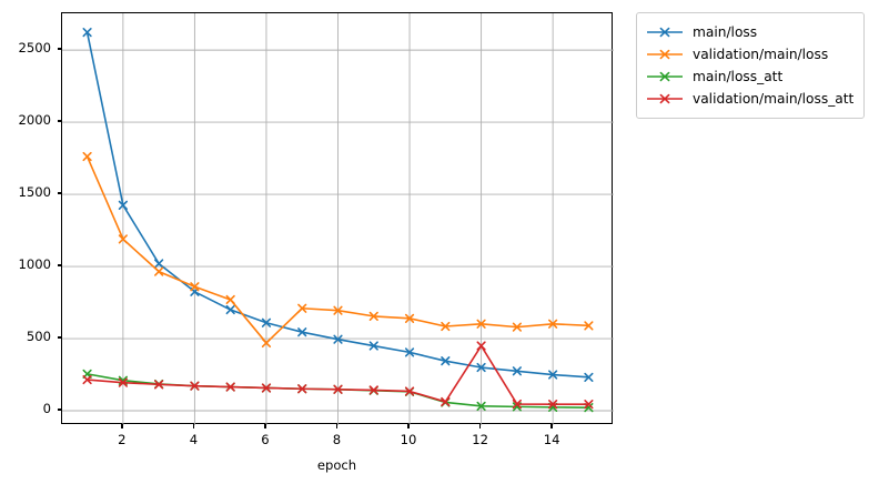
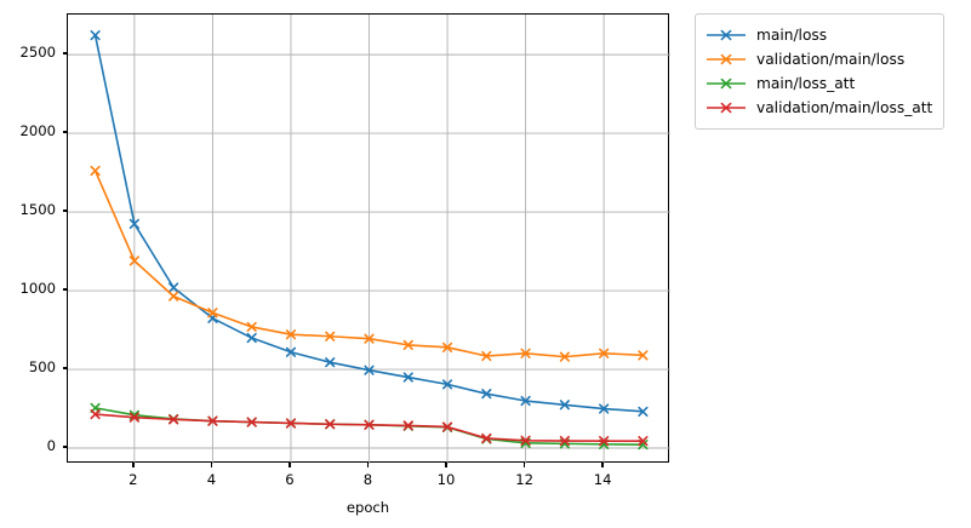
validation/main/loss/6: 470 -> 720
validation/main/loss_att/12: 450 -> 50
